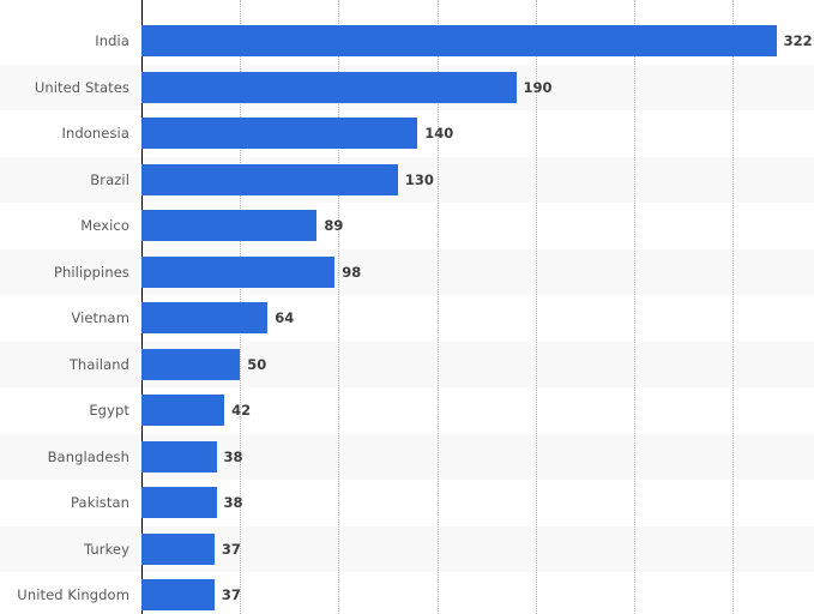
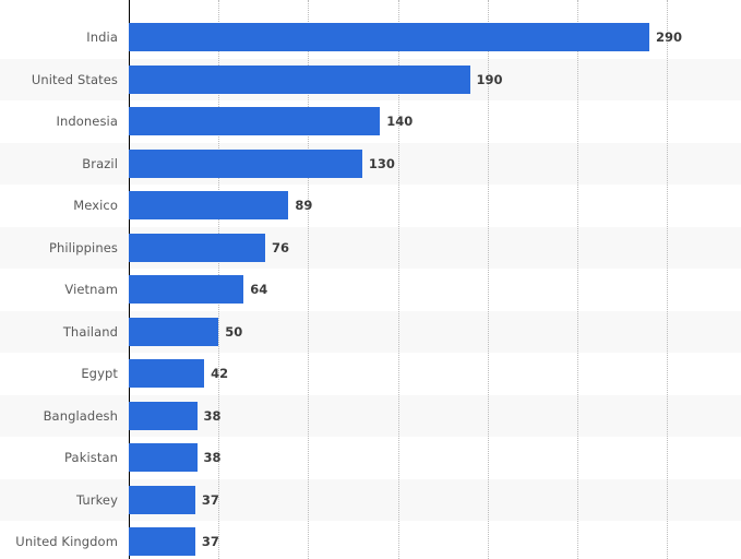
India: 322 -> 290
Philippines: 98 -> 76
